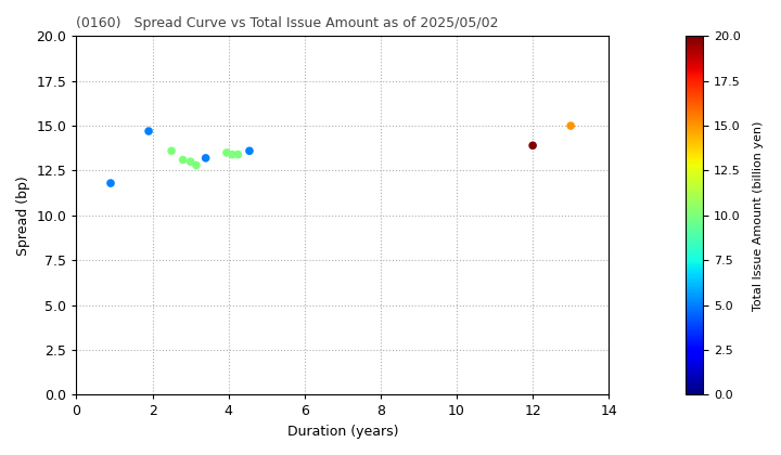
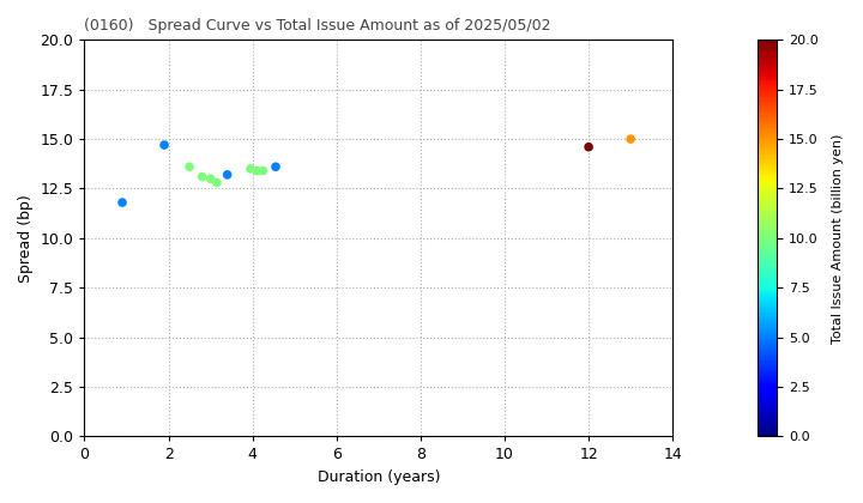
12: 13.9 -> 14.6
